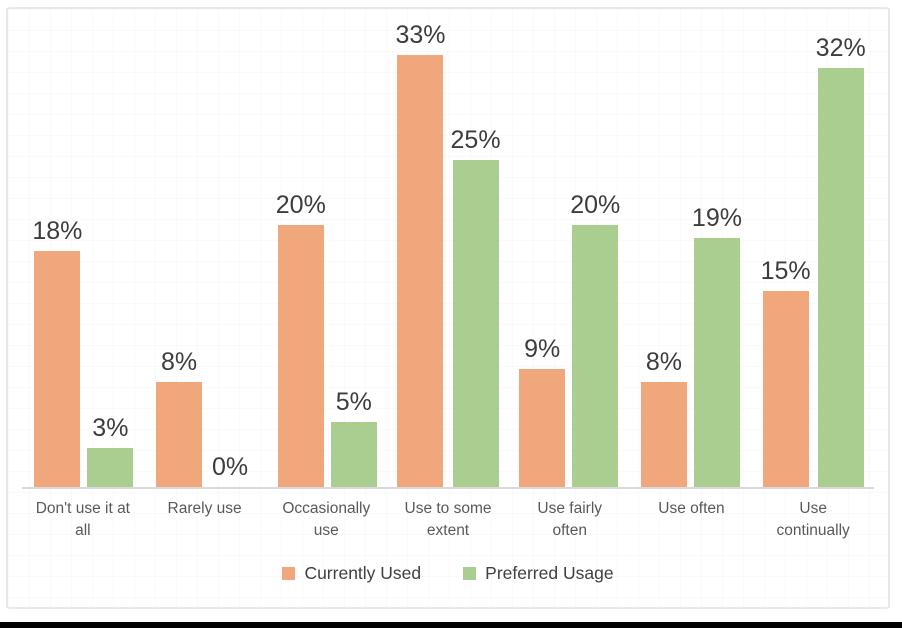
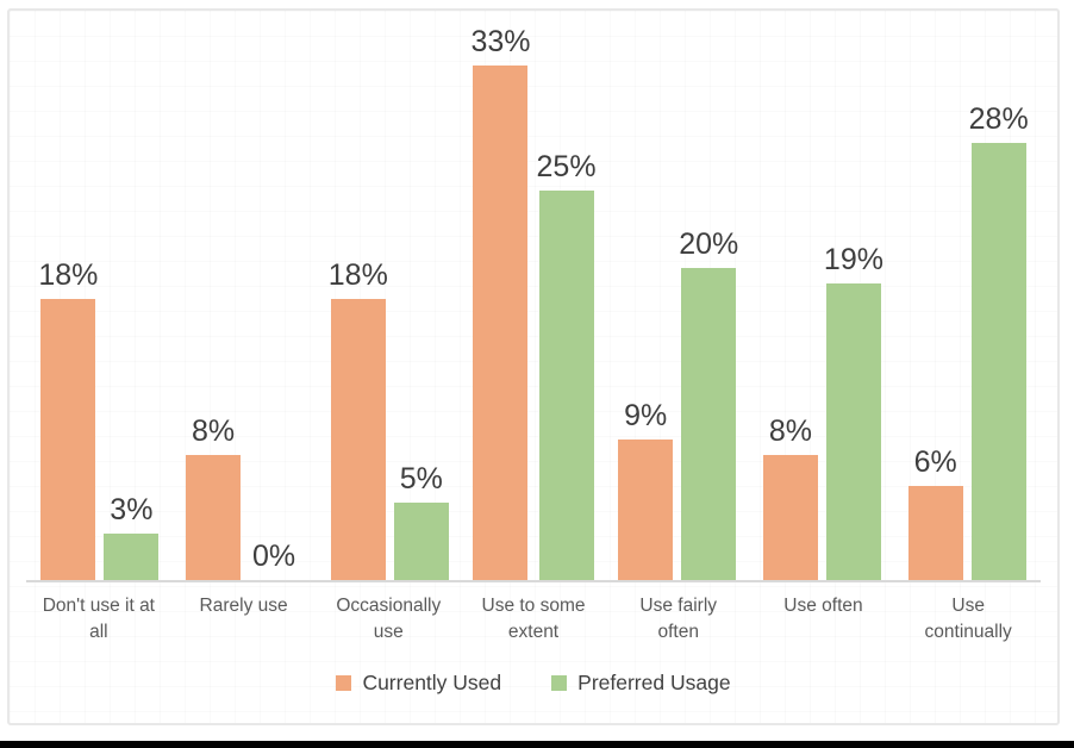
Currently Used/Occasionally use: 20% -> 18%
Currently Used/Use continually: 15% -> 6%
Preferred Usage/Use continually: 32% -> 28%
